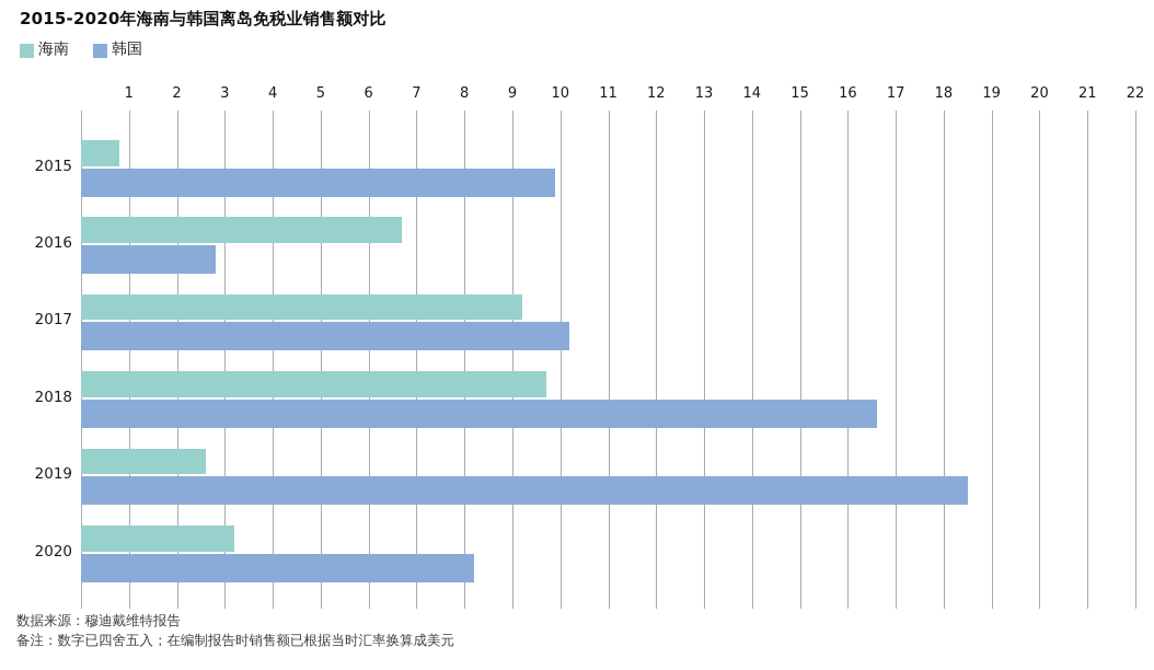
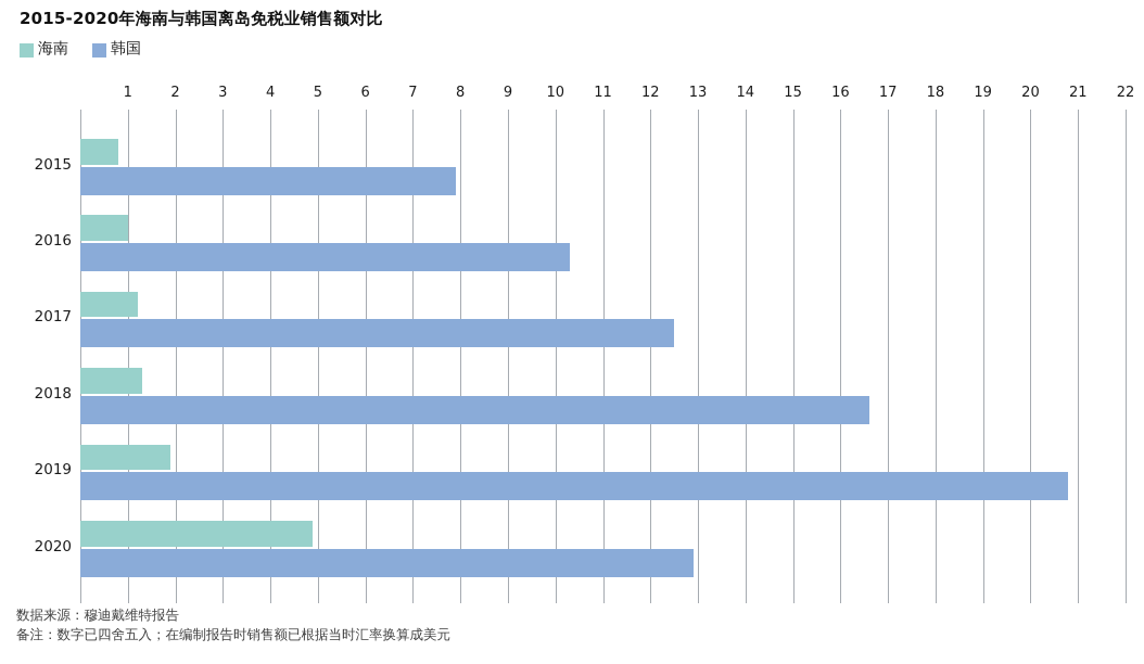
韩国/2015: 9.9 -> 7.9
海南/2016: 6.7 -> 1.0
韩国/2016: 2.8 -> 10.3
海南/2017: 9.2 -> 1.2
韩国/2017: 10.2 -> 12.5
海南/2018: 9.7 -> 1.3
海南/2019: 2.6 -> 1.9
韩国/2019: 18.5 -> 20.8
海南/2020: 3.2 -> 4.9
韩国/2020: 8.2 -> 12.9
